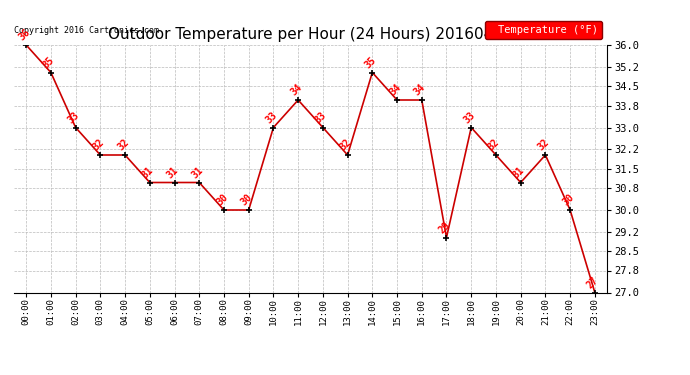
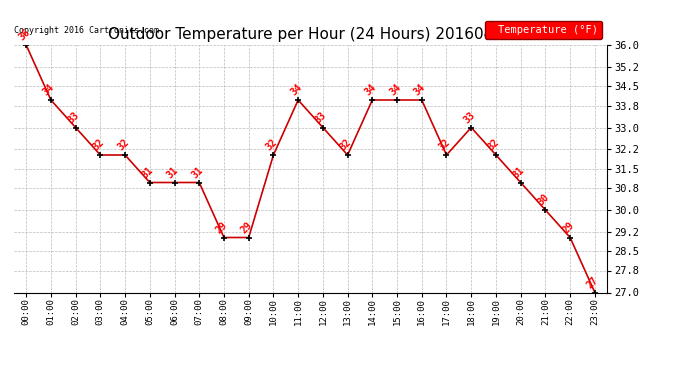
01:00: 35 -> 34
08:00: 30 -> 29
09:00: 30 -> 29
10:00: 33 -> 32
14:00: 35 -> 34
17:00: 29 -> 32
21:00: 32 -> 30
22:00: 30 -> 29
